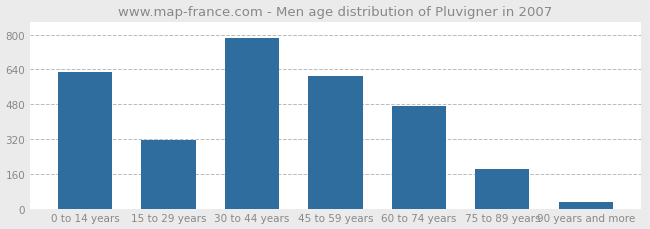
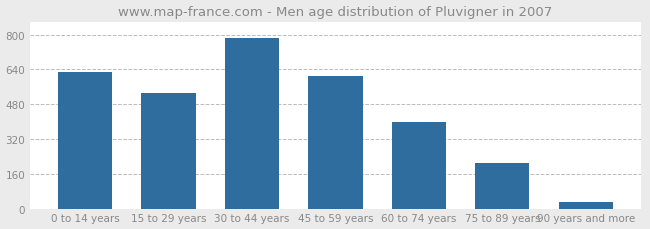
15 to 29 years: 315 -> 530
60 to 74 years: 470 -> 400
75 to 89 years: 180 -> 210
